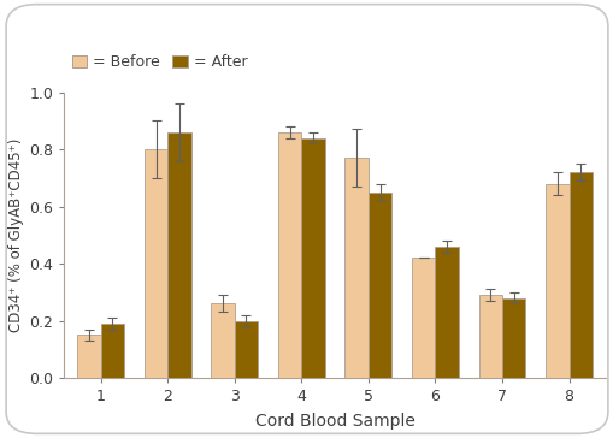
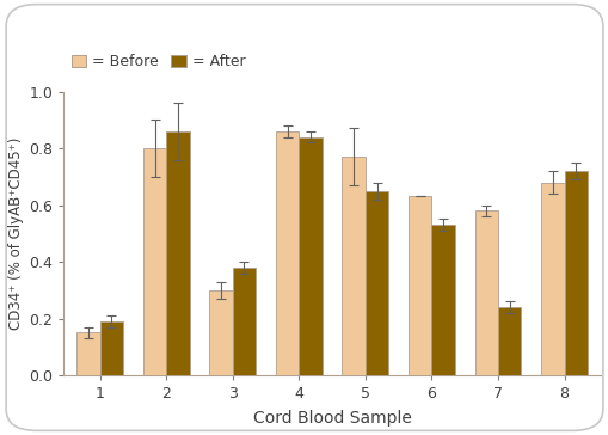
= Before/3: 0.26 -> 0.30
= After/3: 0.20 -> 0.38
= Before/6: 0.42 -> 0.63
= After/6: 0.46 -> 0.53
= Before/7: 0.29 -> 0.58
= After/7: 0.28 -> 0.24
